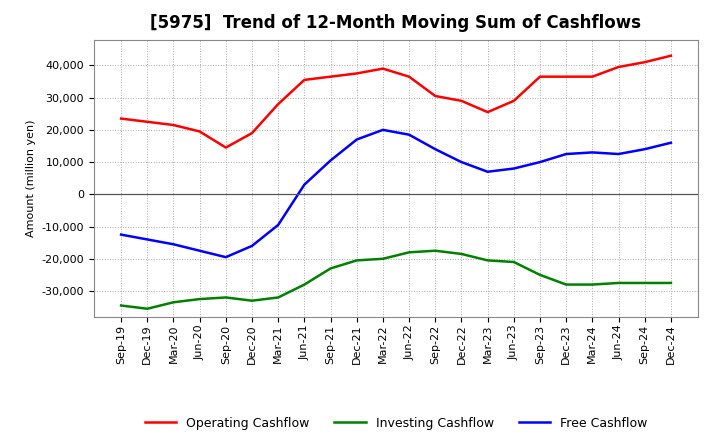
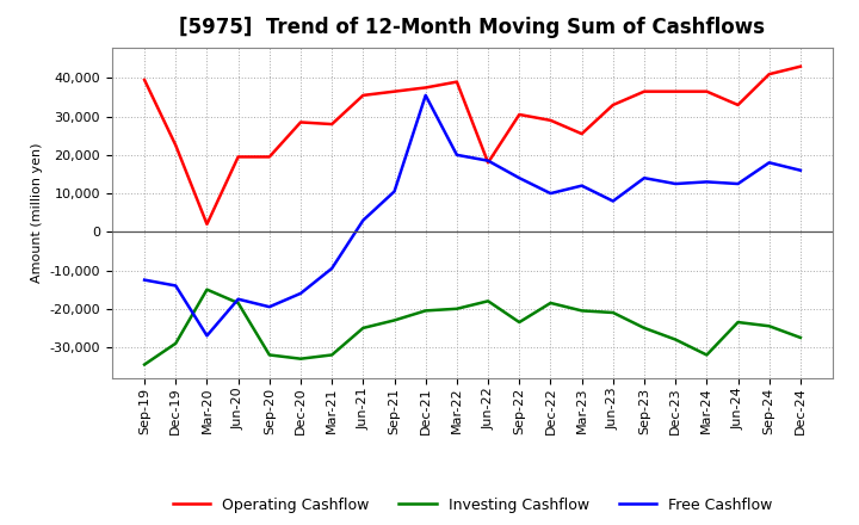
Operating Cashflow/Sep-19: 23,500 -> 39,500
Investing Cashflow/Dec-19: -35,500 -> -29,000
Operating Cashflow/Mar-20: 21,500 -> 2,000
Investing Cashflow/Mar-20: -33,500 -> -15,000
Free Cashflow/Mar-20: -15,500 -> -27,000
Investing Cashflow/Jun-20: -32,500 -> -18,500
Operating Cashflow/Sep-20: 14,500 -> 19,500
Operating Cashflow/Dec-20: 19,000 -> 28,500
Investing Cashflow/Jun-21: -28,000 -> -25,000
Free Cashflow/Dec-21: 17,000 -> 35,500
Operating Cashflow/Jun-22: 36,500 -> 18,000
Investing Cashflow/Sep-22: -17,500 -> -23,500
Free Cashflow/Mar-23: 7,000 -> 12,000
Operating Cashflow/Jun-23: 29,000 -> 33,000
Free Cashflow/Sep-23: 10,000 -> 14,000
Investing Cashflow/Mar-24: -28,000 -> -32,000
Operating Cashflow/Jun-24: 39,500 -> 33,000
Investing Cashflow/Jun-24: -27,500 -> -23,500
Investing Cashflow/Sep-24: -27,500 -> -24,500
Free Cashflow/Sep-24: 14,000 -> 18,000
